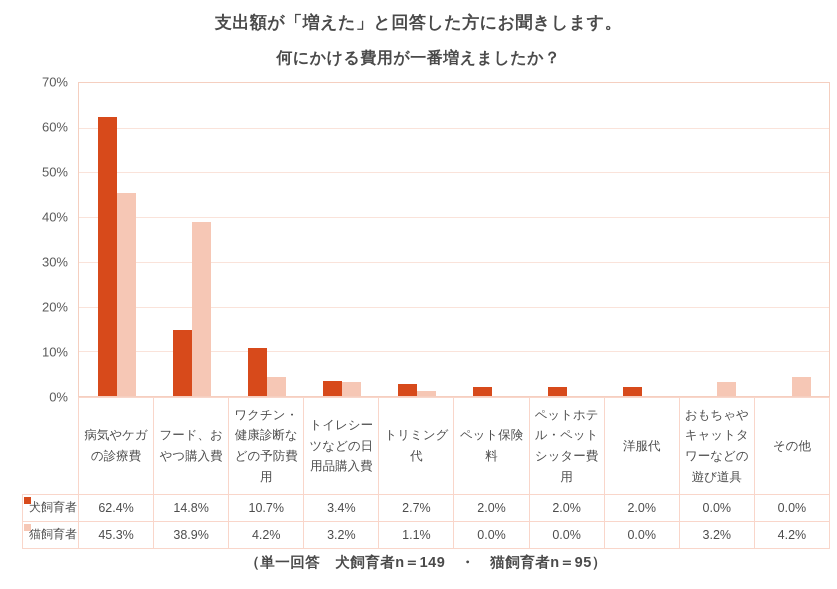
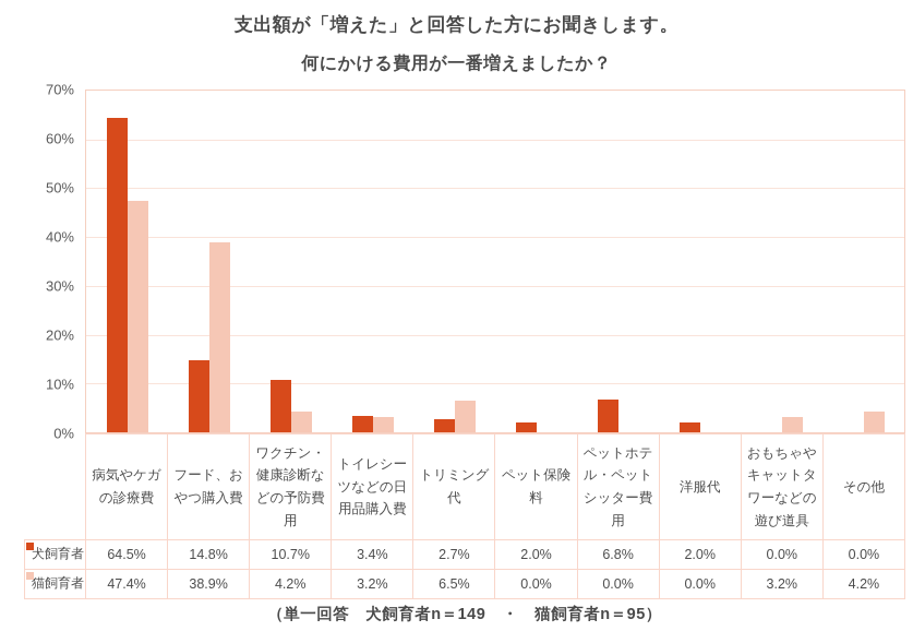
犬飼育者/病気やケガの診療費: 62.4% -> 64.5%
猫飼育者/病気やケガの診療費: 45.3% -> 47.4%
猫飼育者/トリミング代: 1.1% -> 6.5%
犬飼育者/ペットホテル・ペットシッター費用: 2.0% -> 6.8%
